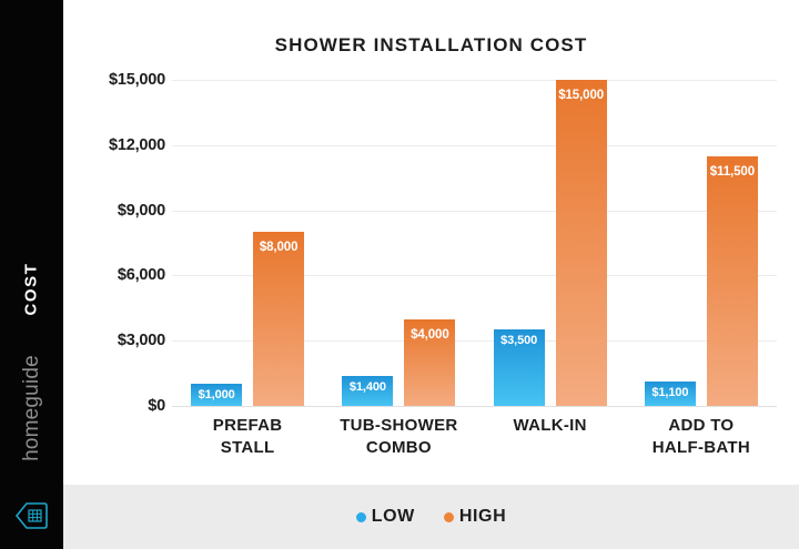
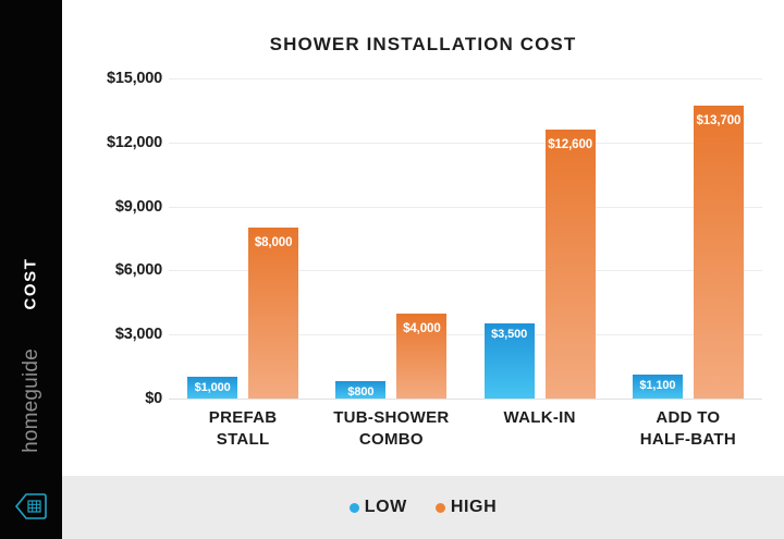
LOW/TUB-SHOWER COMBO: $1,400 -> $800
HIGH/WALK-IN: $15,000 -> $12,600
HIGH/ADD TO HALF-BATH: $11,500 -> $13,700
